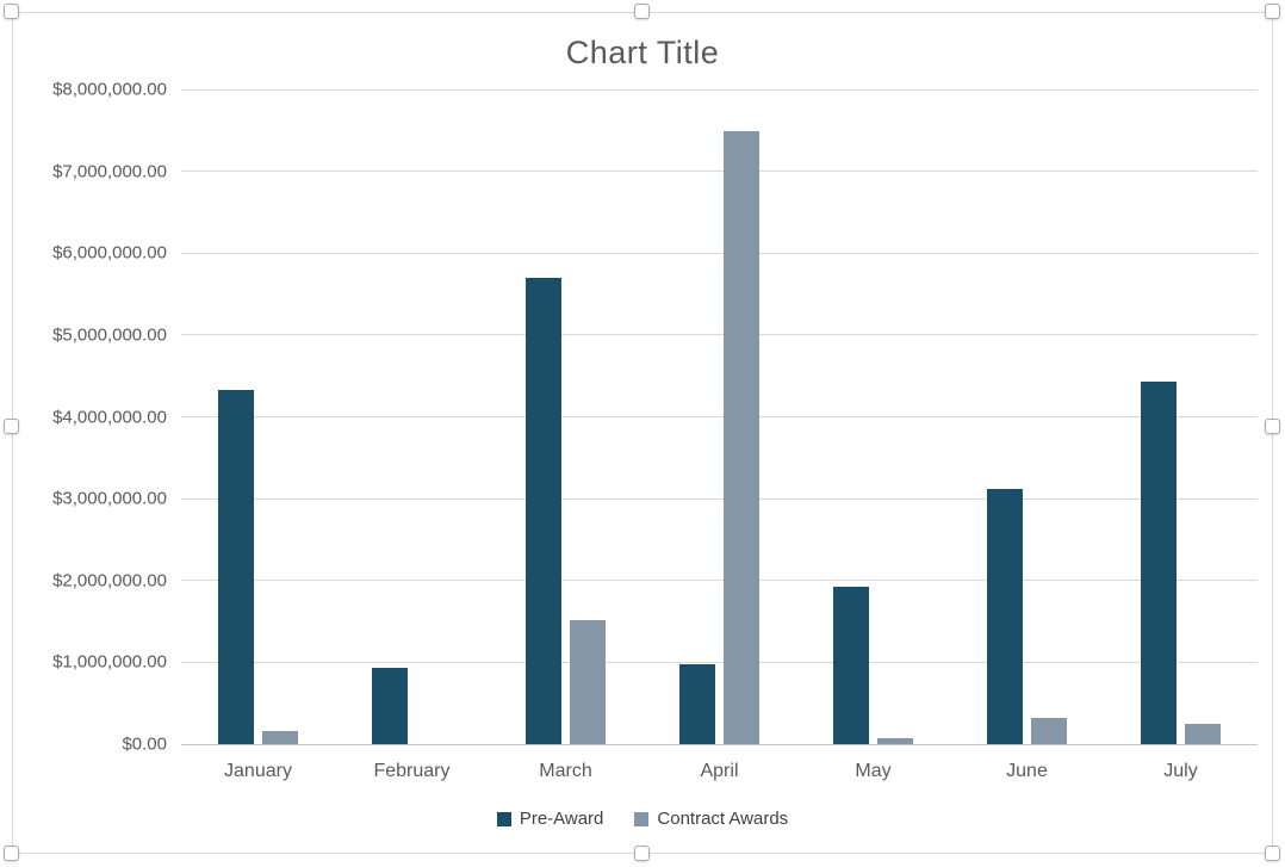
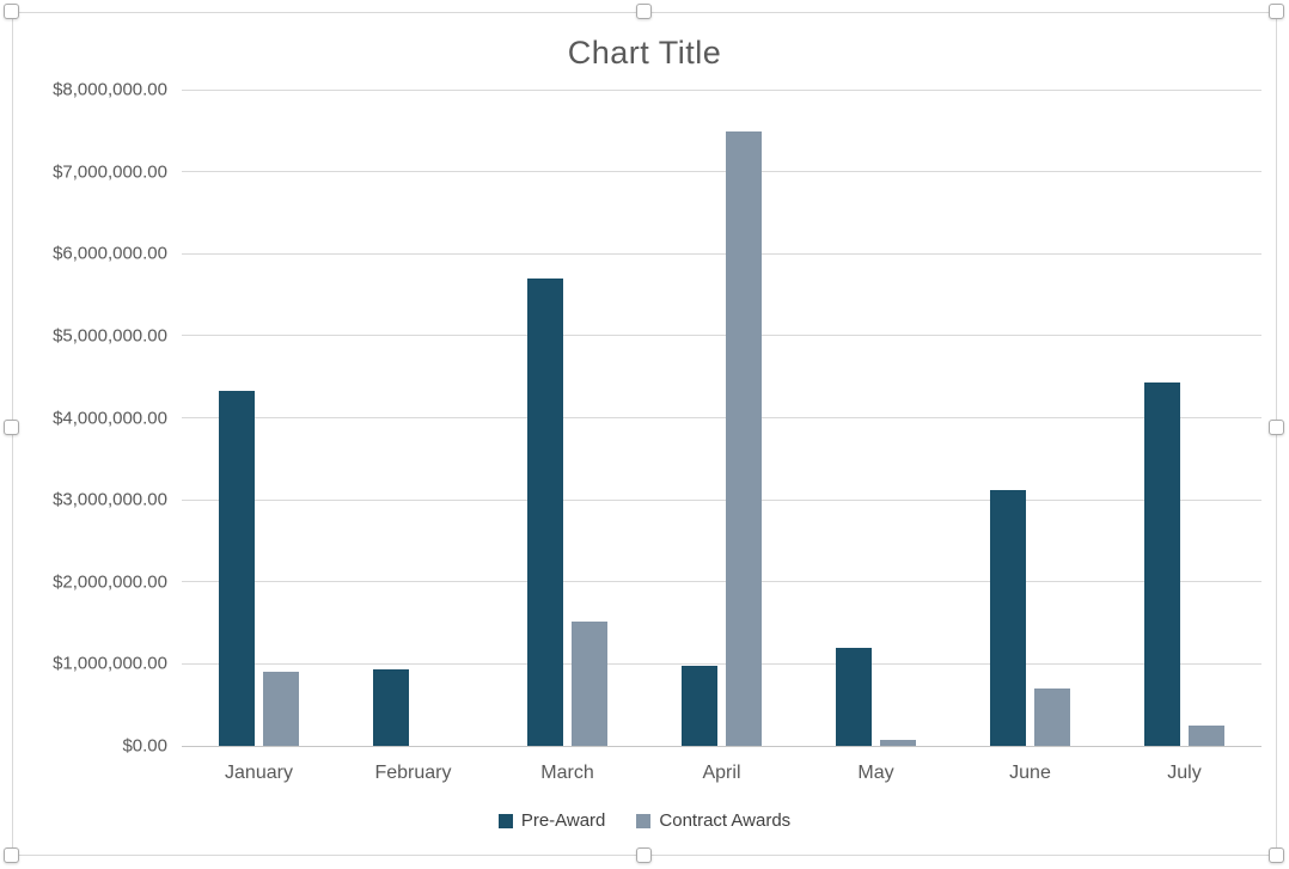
Contract Awards/January: $200000 -> $900000
Pre-Award/May: $1900000 -> $1200000
Contract Awards/June: $300000 -> $700000
